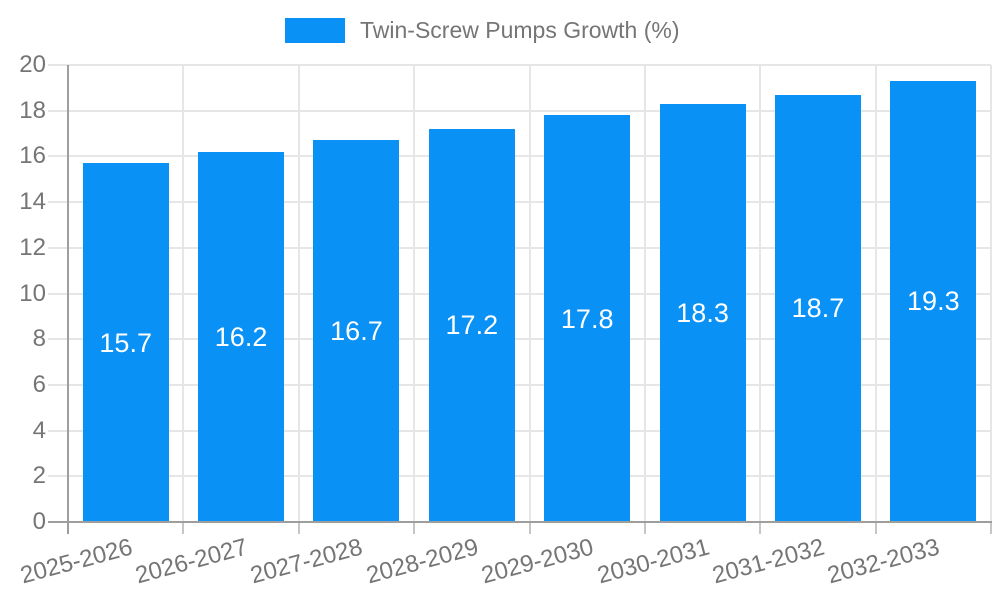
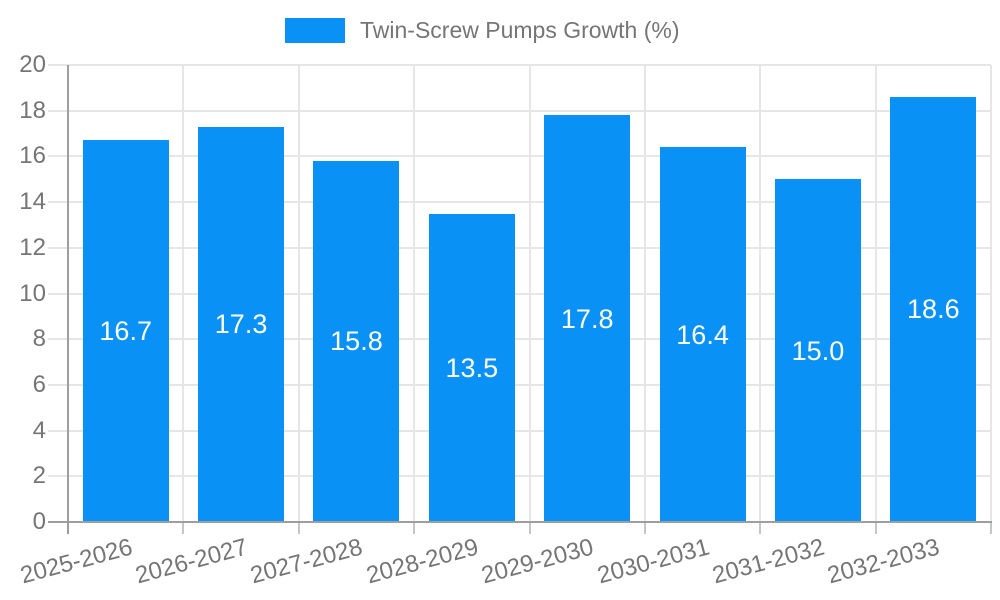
2025-2026: 15.7 -> 16.7
2026-2027: 16.2 -> 17.3
2027-2028: 16.7 -> 15.8
2028-2029: 17.2 -> 13.5
2030-2031: 18.3 -> 16.4
2031-2032: 18.7 -> 15.0
2032-2033: 19.3 -> 18.6
